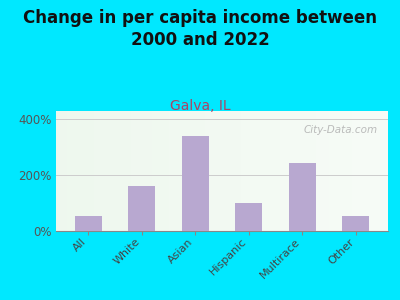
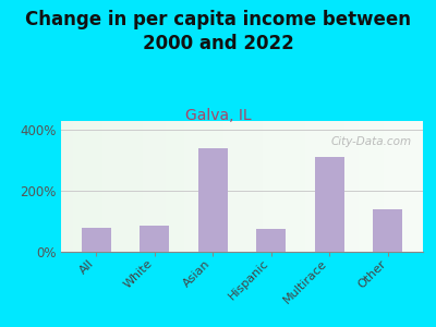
All: 55% -> 80%
White: 160% -> 85%
Hispanic: 100% -> 75%
Multirace: 245% -> 310%
Other: 55% -> 140%
